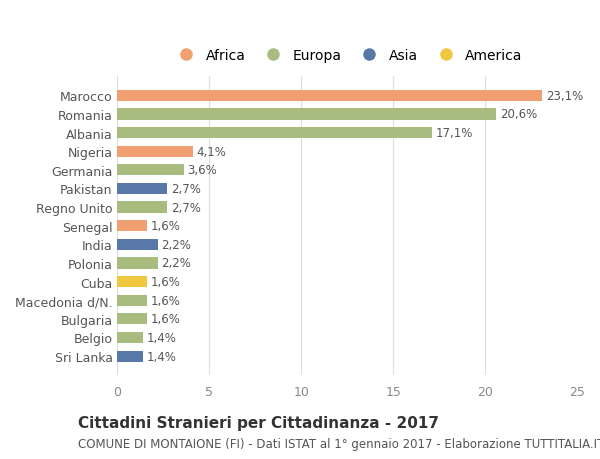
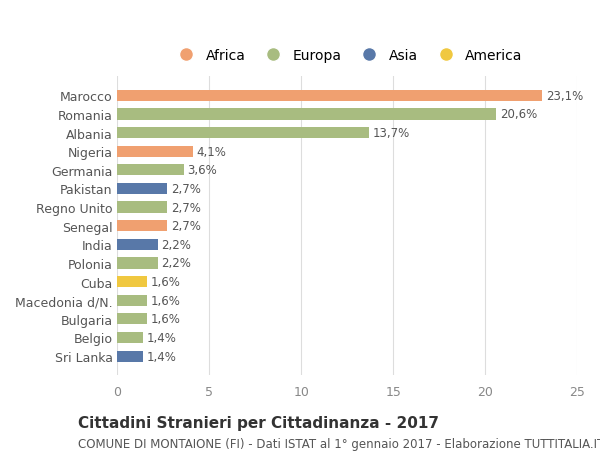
Albania: 17,1% -> 13,7%
Senegal: 1,6% -> 2,7%
